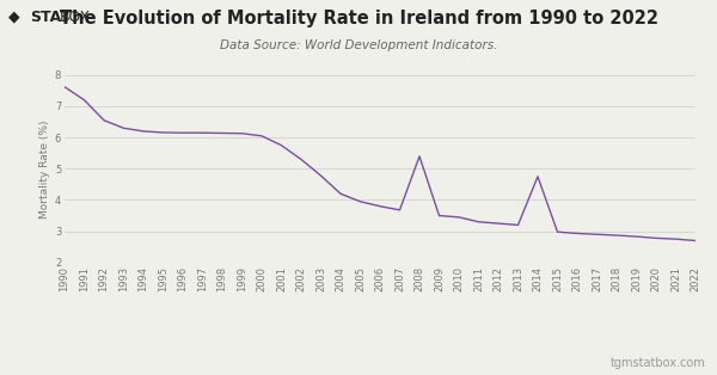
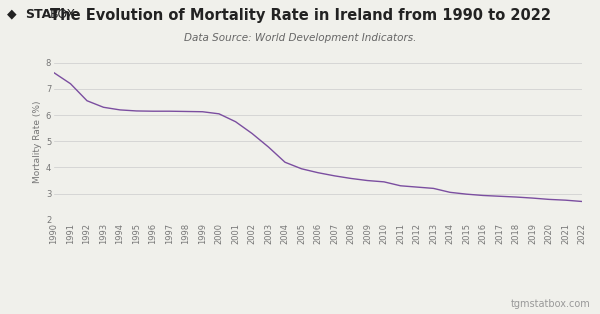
2008: 5.40 -> 3.58
2014: 4.75 -> 3.05
